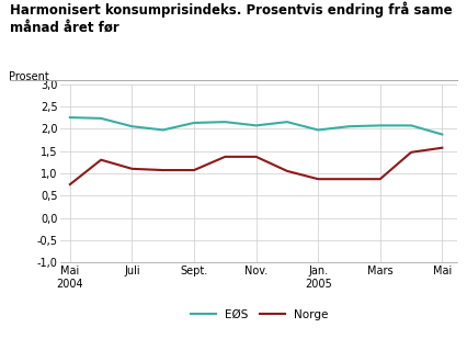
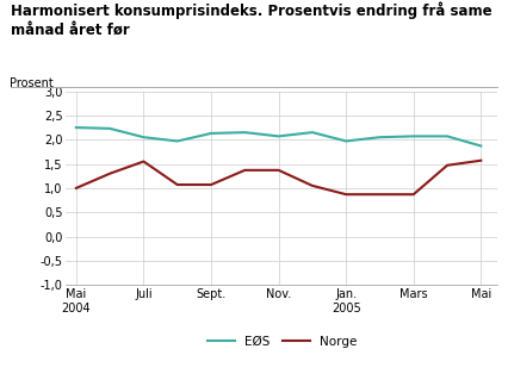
Norge/Mai 2004: 0,75 -> 1,00
Norge/Juli: 1,10 -> 1,55
